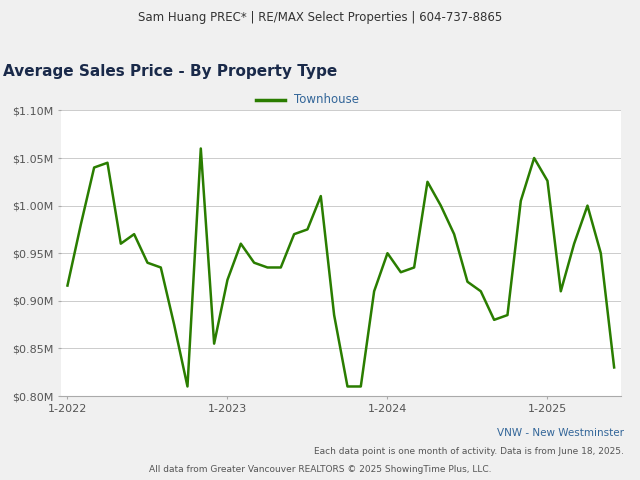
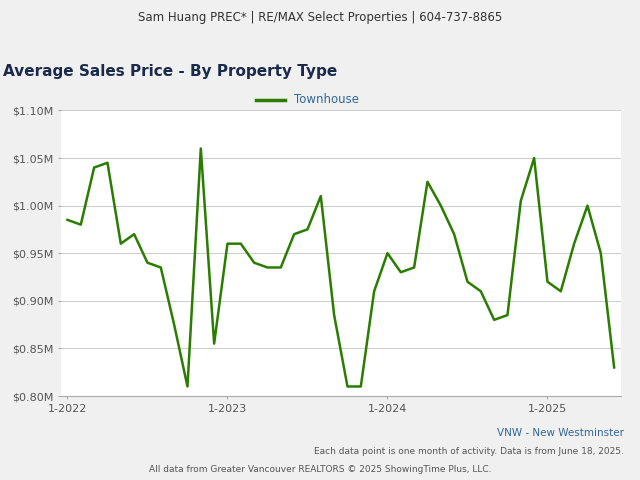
1-2022: $0.916M -> $0.985M
1-2023: $0.922M -> $0.960M
1-2025: $1.026M -> $0.920M
